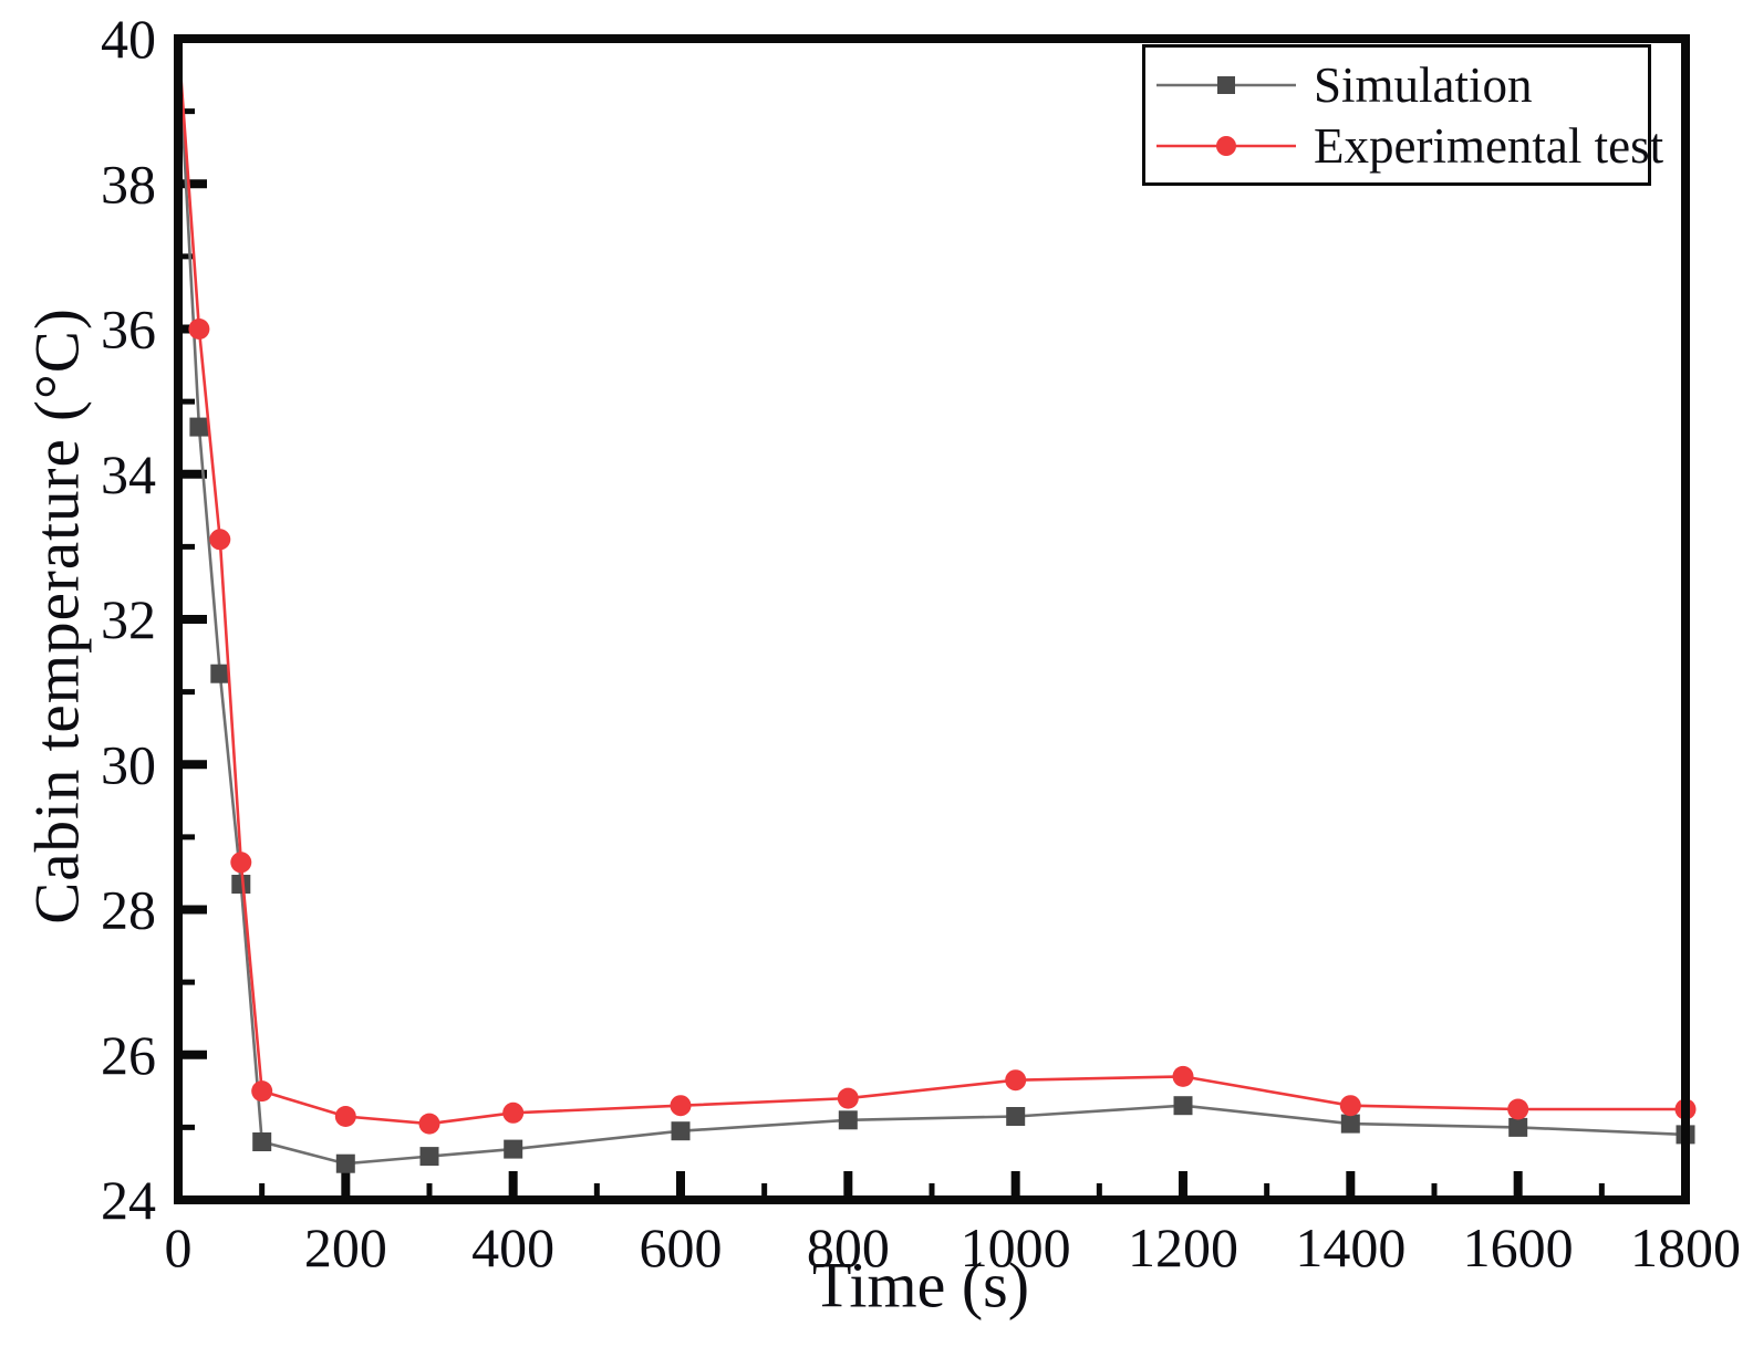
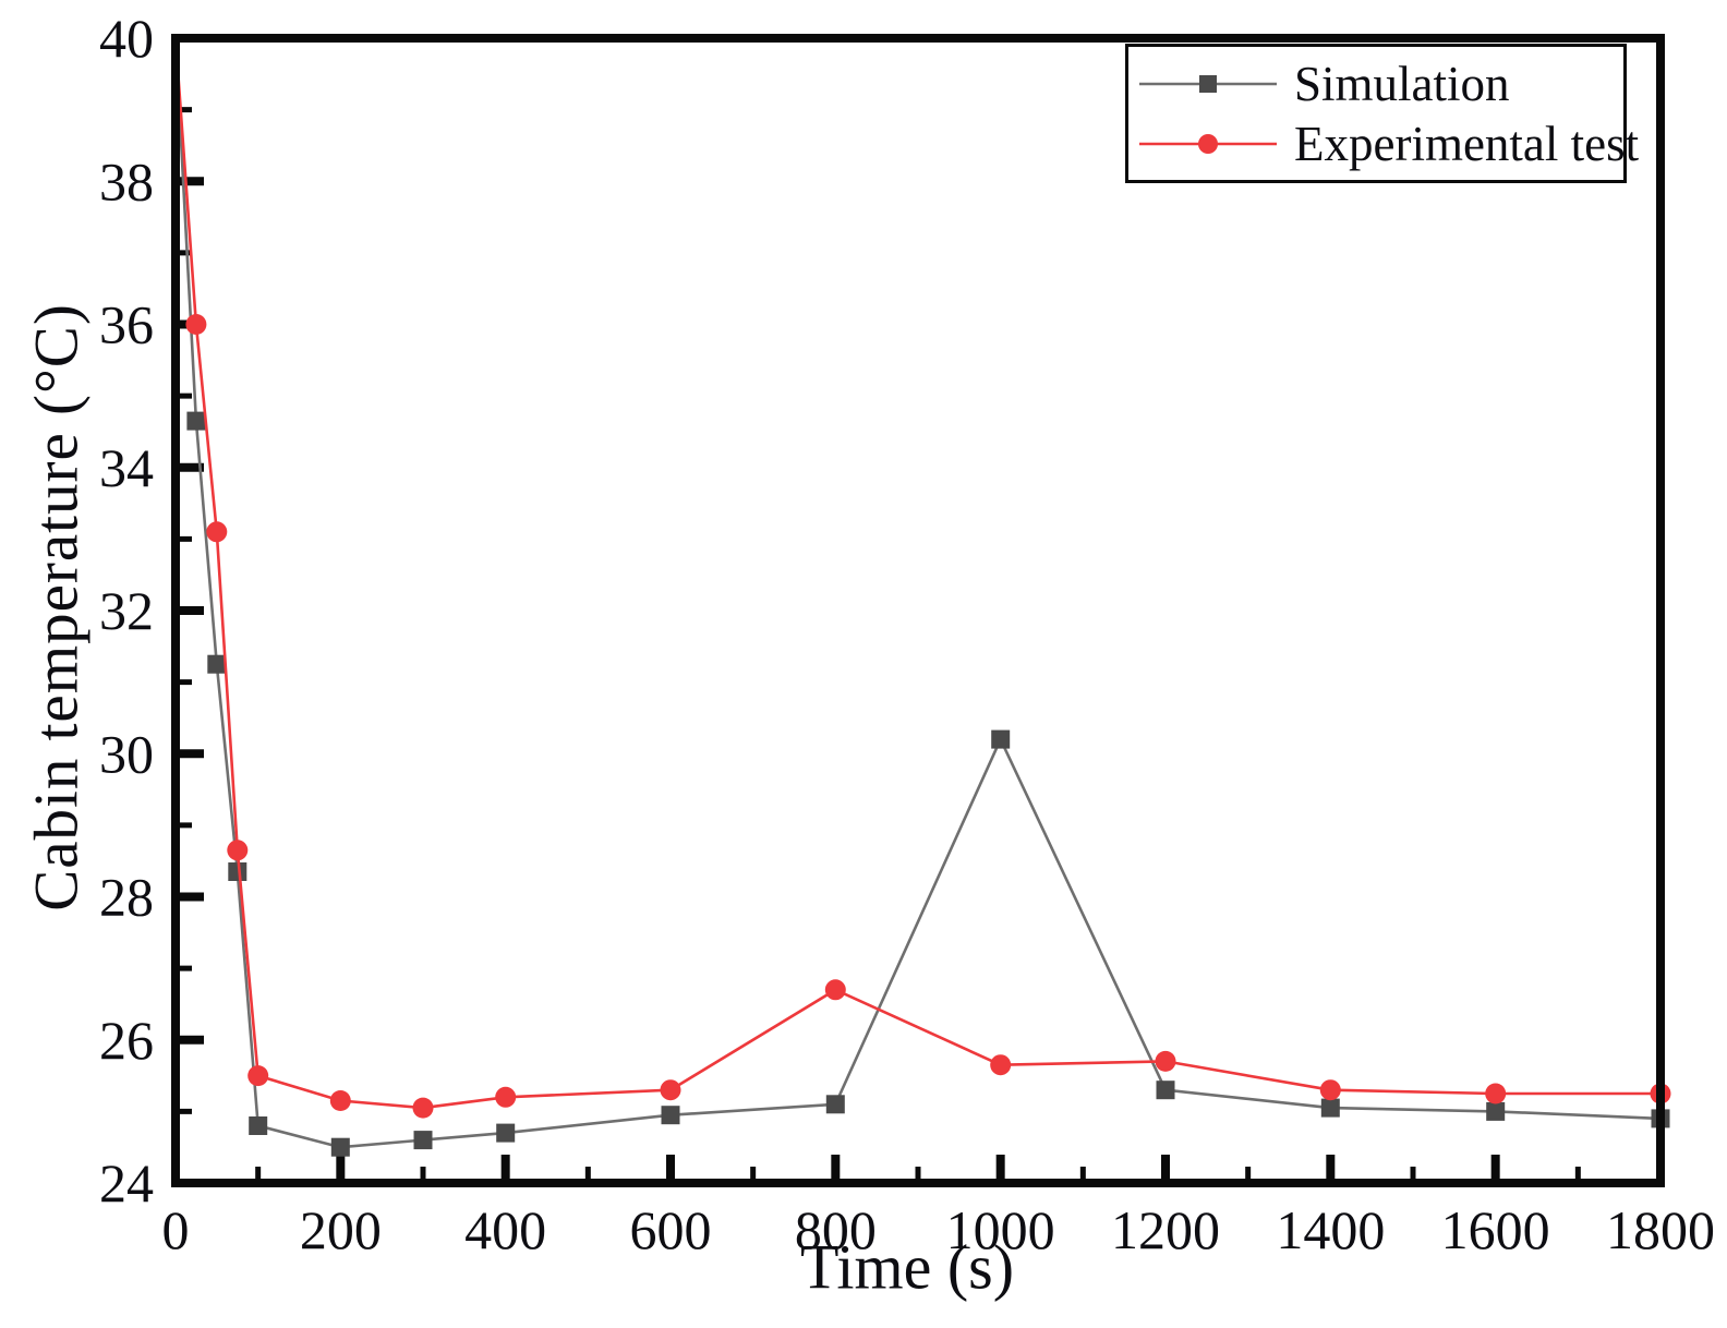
Experimental test/800: 25.4 -> 26.7
Simulation/1000: 25.1 -> 30.2
